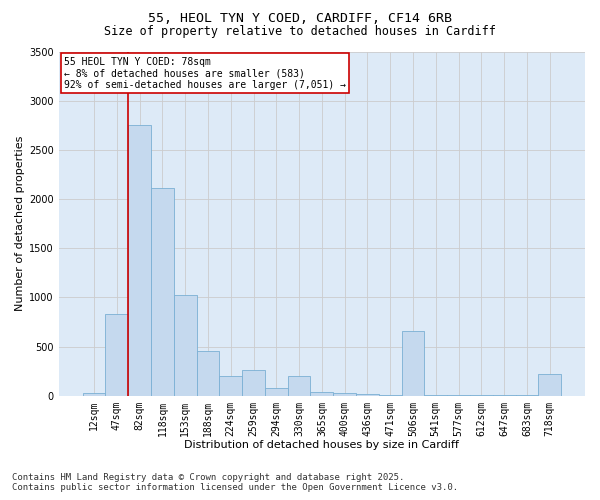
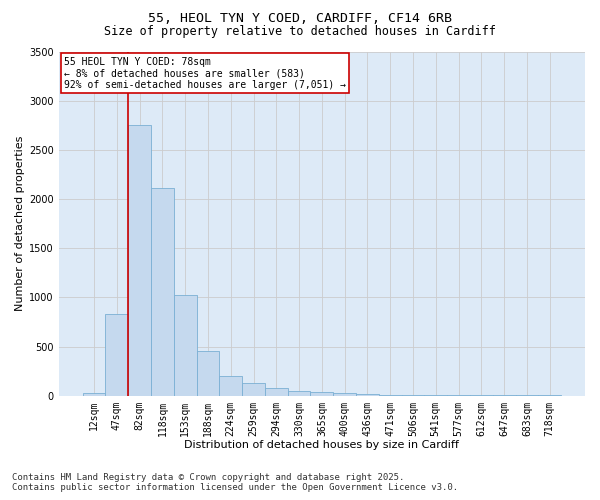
259sqm: 260 -> 130
330sqm: 200 -> 50
506sqm: 660 -> 10
718sqm: 220 -> 0
